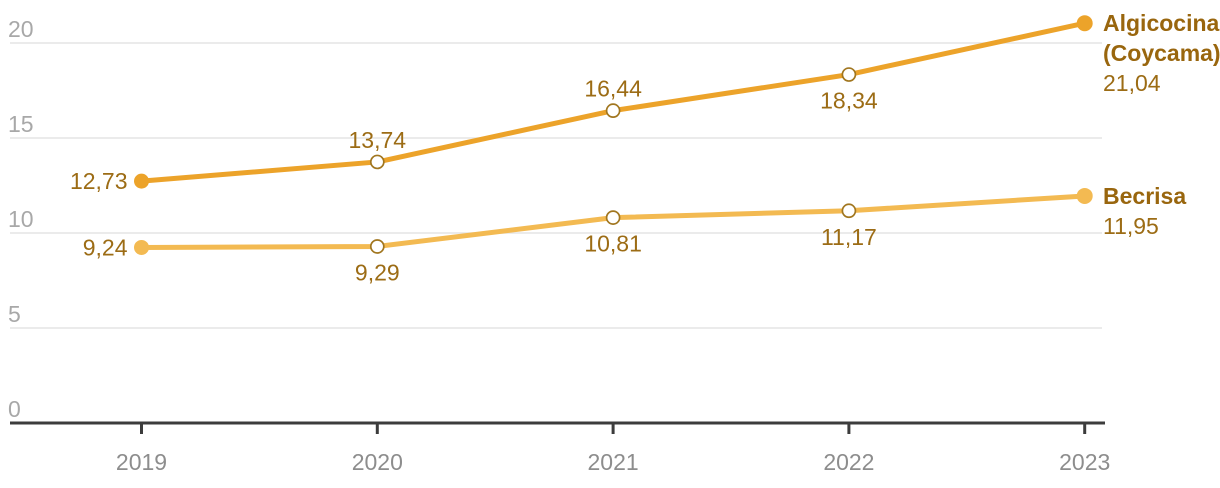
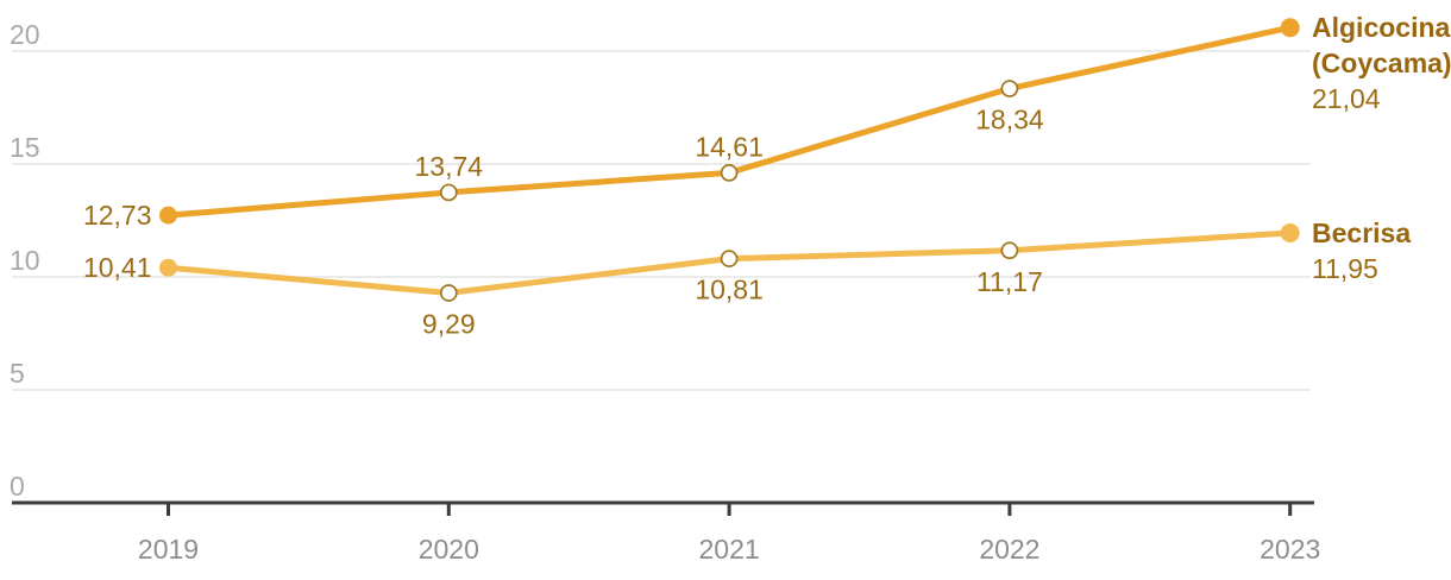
Becrisa/2019: 9,24 -> 10,41
Algicocina (Coycama)/2021: 16,44 -> 14,61
